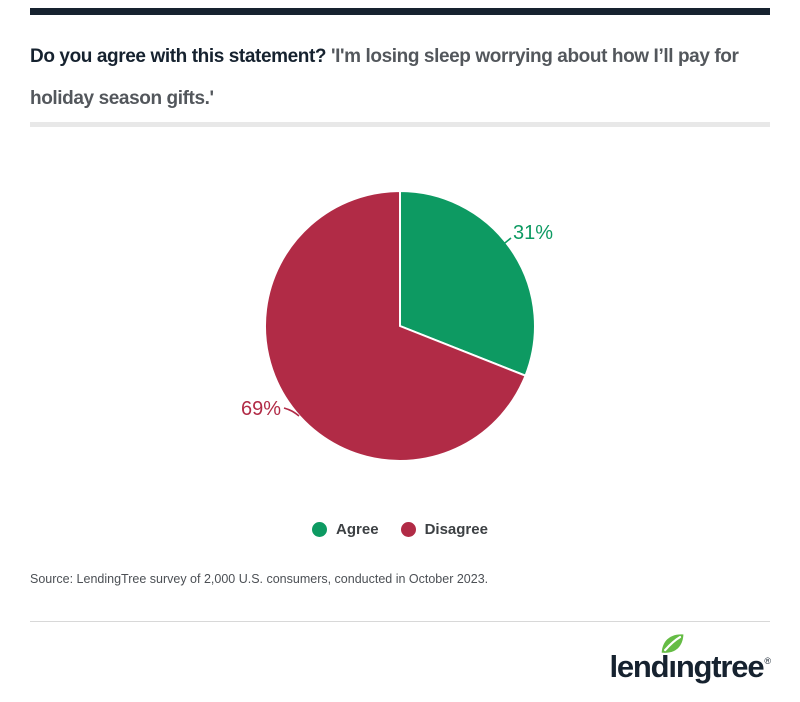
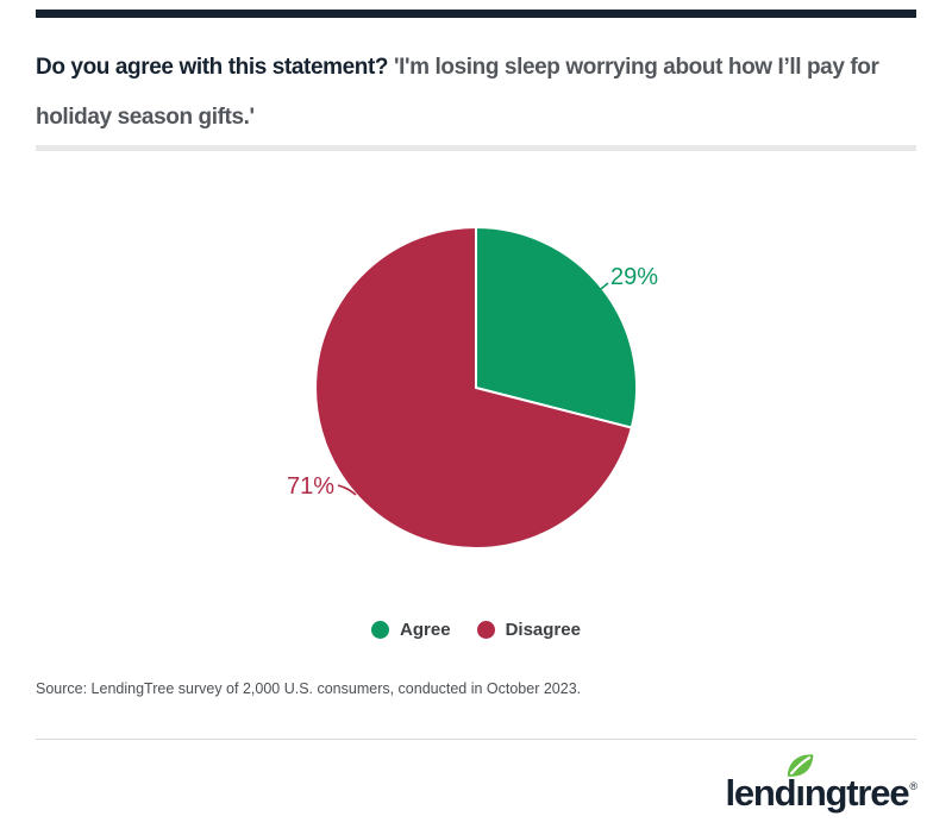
Agree: 31% -> 29%
Disagree: 69% -> 71%
